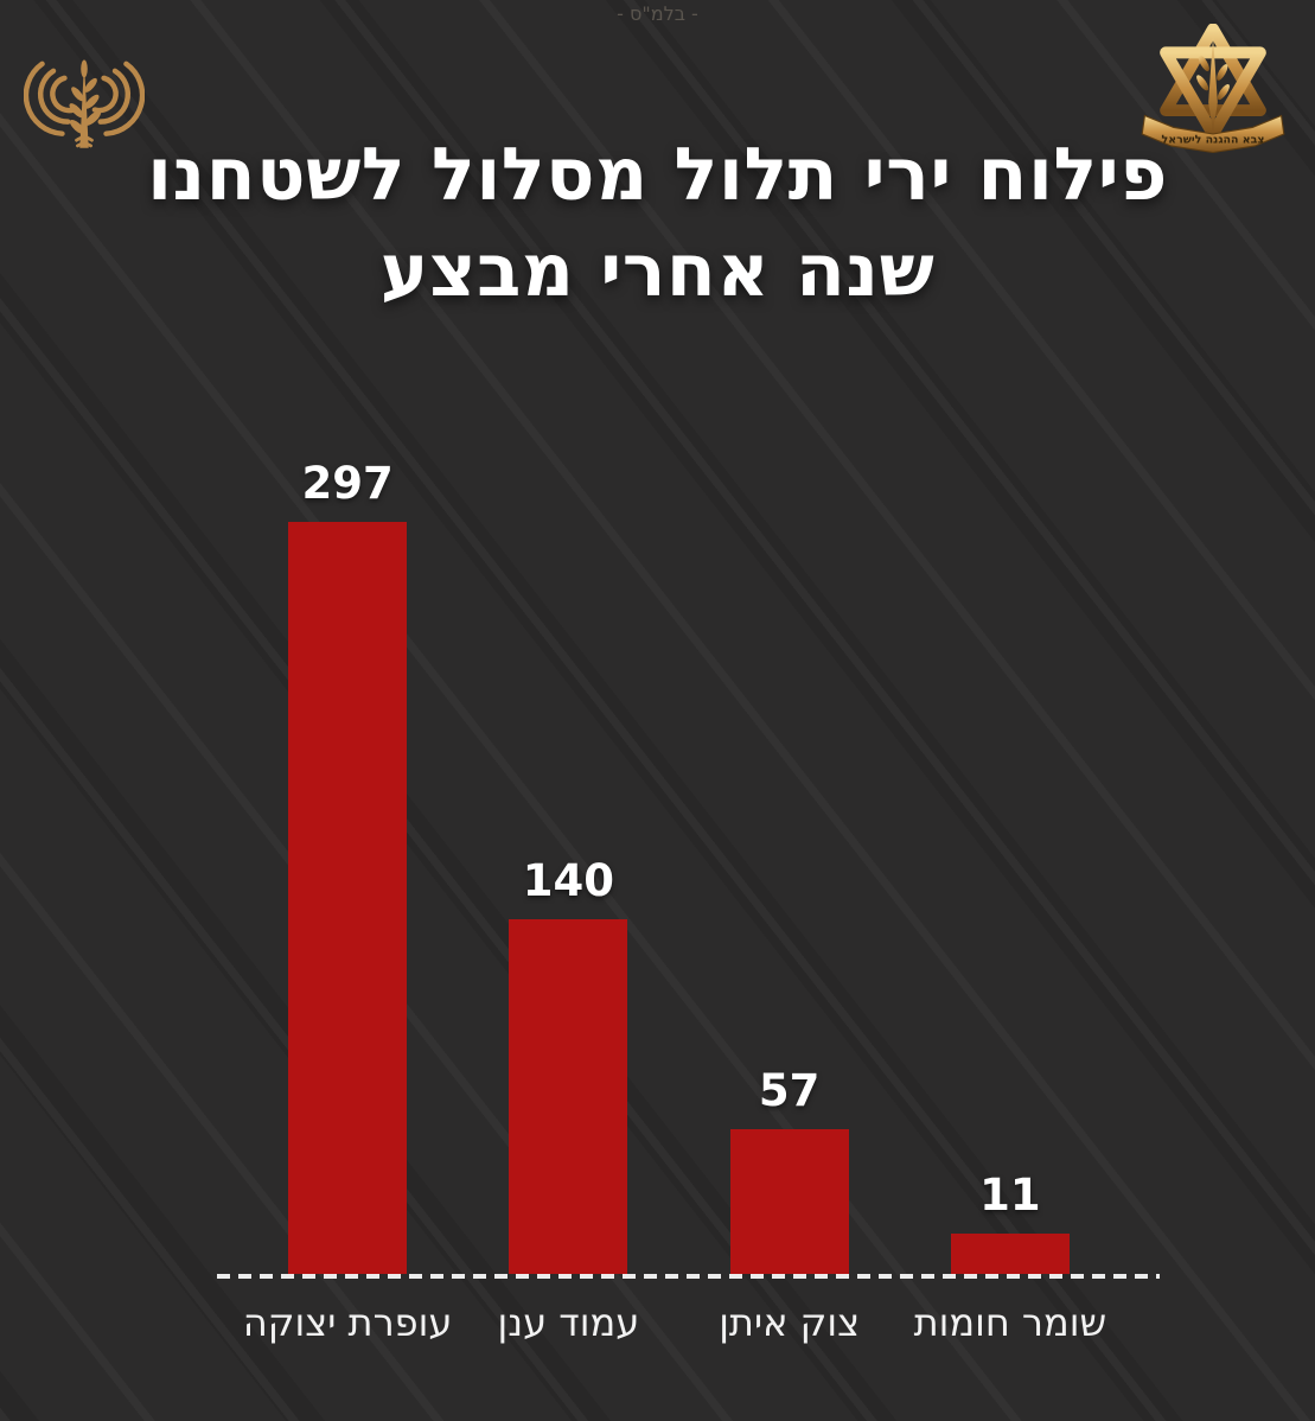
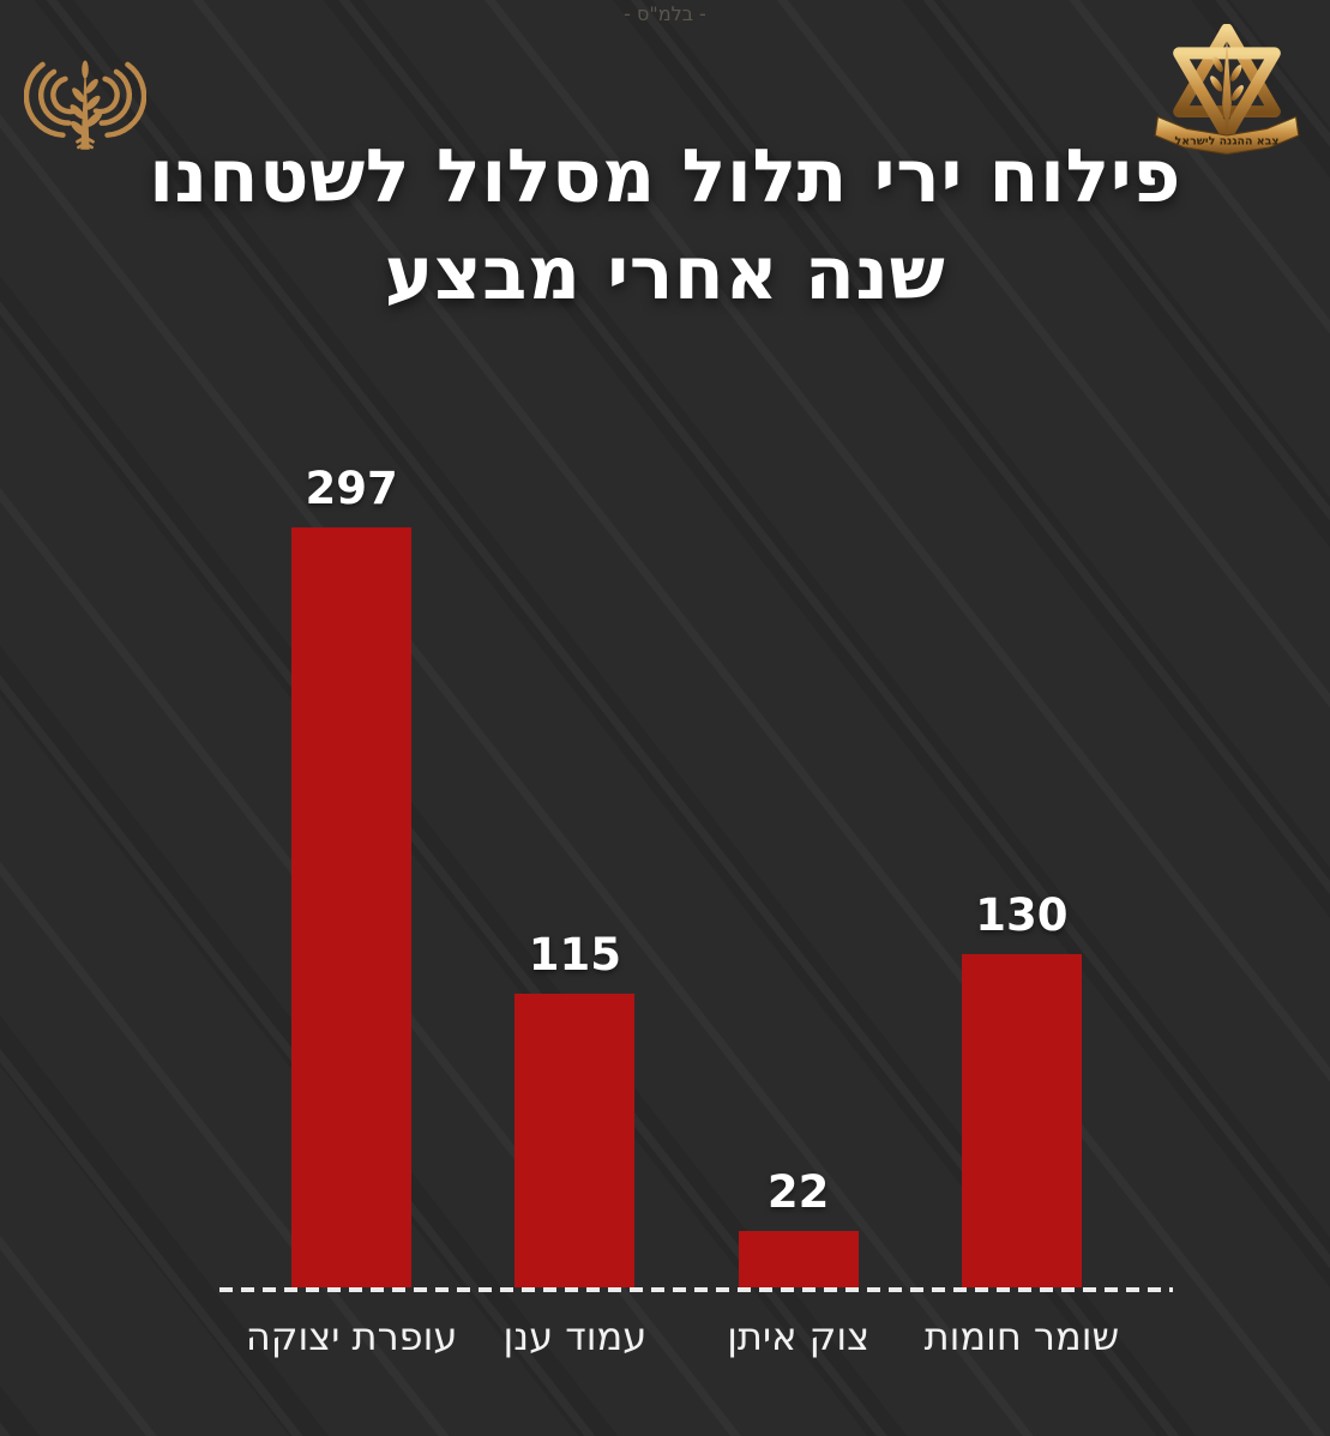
עמוד ענן: 140 -> 115
צוק איתן: 57 -> 22
שומר חומות: 11 -> 130
